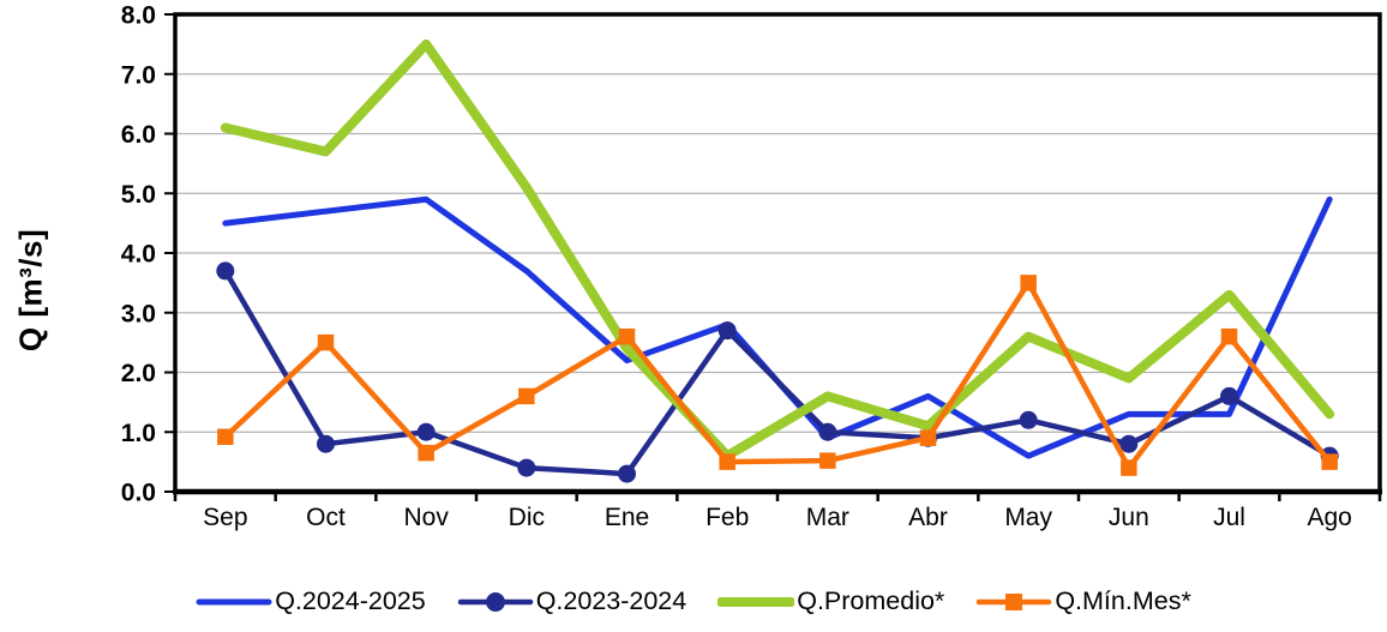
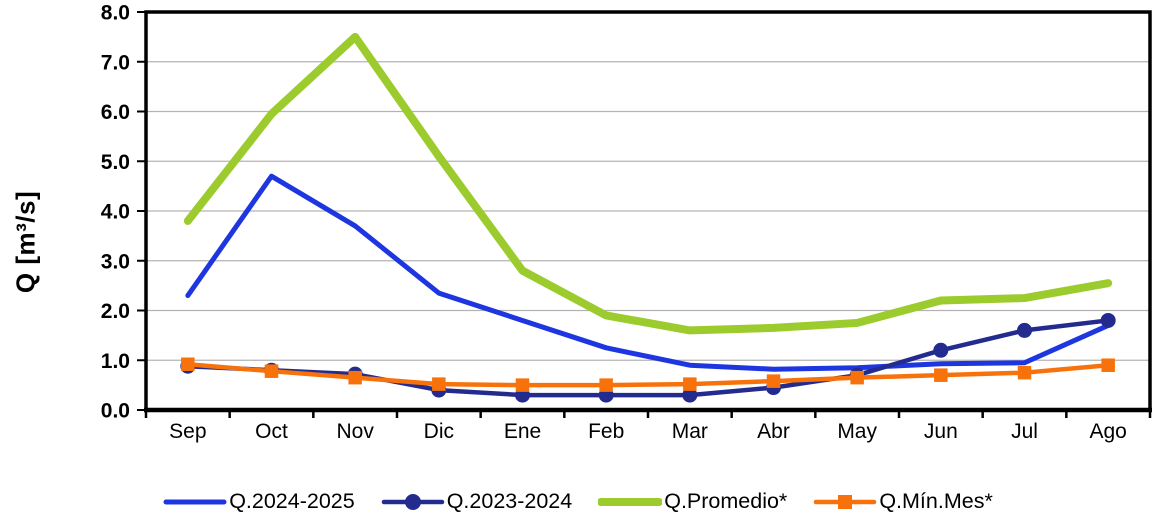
Q.2024-2025/Sep: 4.5 -> 2.3
Q.2023-2024/Sep: 3.7 -> 0.9
Q.Promedio*/Sep: 6.1 -> 3.8
Q.Promedio*/Oct: 5.7 -> 6.0
Q.Mín.Mes*/Oct: 2.5 -> 0.8
Q.2024-2025/Nov: 4.9 -> 3.7
Q.2023-2024/Nov: 1.0 -> 0.7
Q.2024-2025/Dic: 3.7 -> 2.4
Q.Mín.Mes*/Dic: 1.6 -> 0.5
Q.2024-2025/Ene: 2.2 -> 1.8
Q.Promedio*/Ene: 2.4 -> 2.8
Q.Mín.Mes*/Ene: 2.6 -> 0.5
Q.2024-2025/Feb: 2.8 -> 1.2
Q.2023-2024/Feb: 2.7 -> 0.3
Q.Promedio*/Feb: 0.6 -> 1.9
Q.2023-2024/Mar: 1.0 -> 0.3
Q.2024-2025/Abr: 1.6 -> 0.8
Q.2023-2024/Abr: 0.9 -> 0.5
Q.Promedio*/Abr: 1.1 -> 1.6
Q.Mín.Mes*/Abr: 0.9 -> 0.6
Q.2024-2025/May: 0.6 -> 0.8
Q.2023-2024/May: 1.2 -> 0.7
Q.Promedio*/May: 2.6 -> 1.8
Q.Mín.Mes*/May: 3.5 -> 0.7
Q.2024-2025/Jun: 1.3 -> 0.9
Q.2023-2024/Jun: 0.8 -> 1.2
Q.Promedio*/Jun: 1.9 -> 2.2
Q.Mín.Mes*/Jun: 0.4 -> 0.7
Q.2024-2025/Jul: 1.3 -> 0.9
Q.Promedio*/Jul: 3.3 -> 2.2
Q.Mín.Mes*/Jul: 2.6 -> 0.8
Q.2024-2025/Ago: 4.9 -> 1.7
Q.2023-2024/Ago: 0.6 -> 1.8
Q.Promedio*/Ago: 1.3 -> 2.5
Q.Mín.Mes*/Ago: 0.5 -> 0.9
